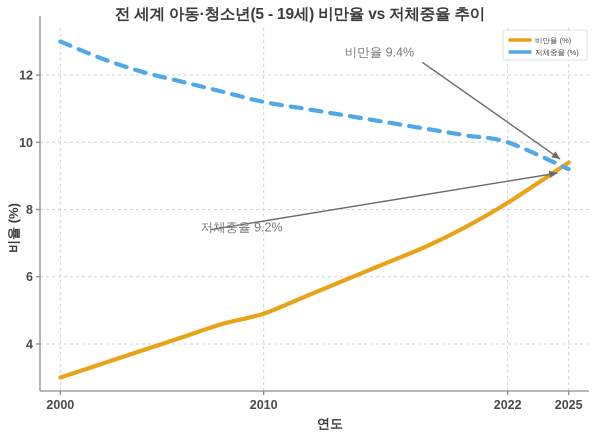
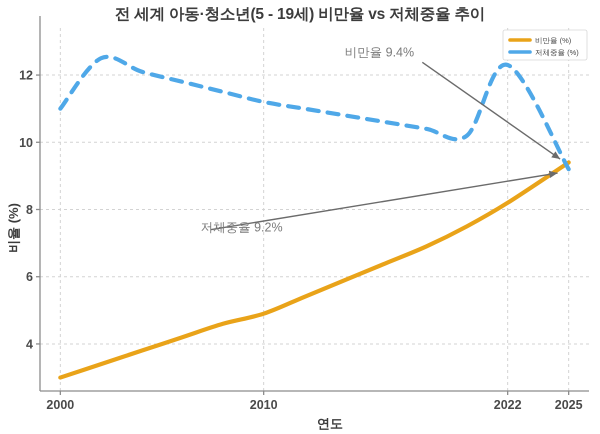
저체중율 (%)/2000: 13.0 -> 11.0
저체중율 (%)/2022: 10.0 -> 12.3
